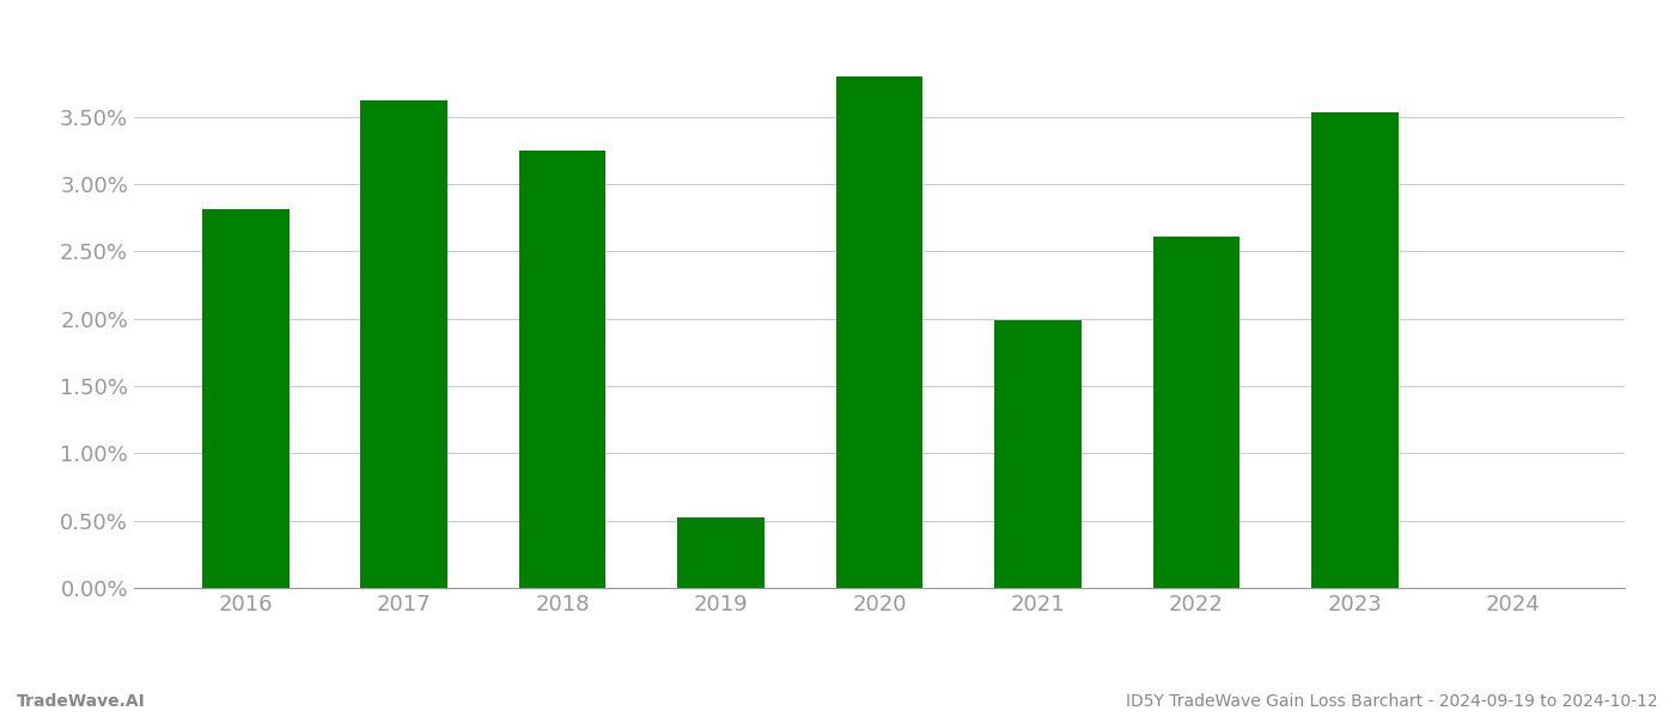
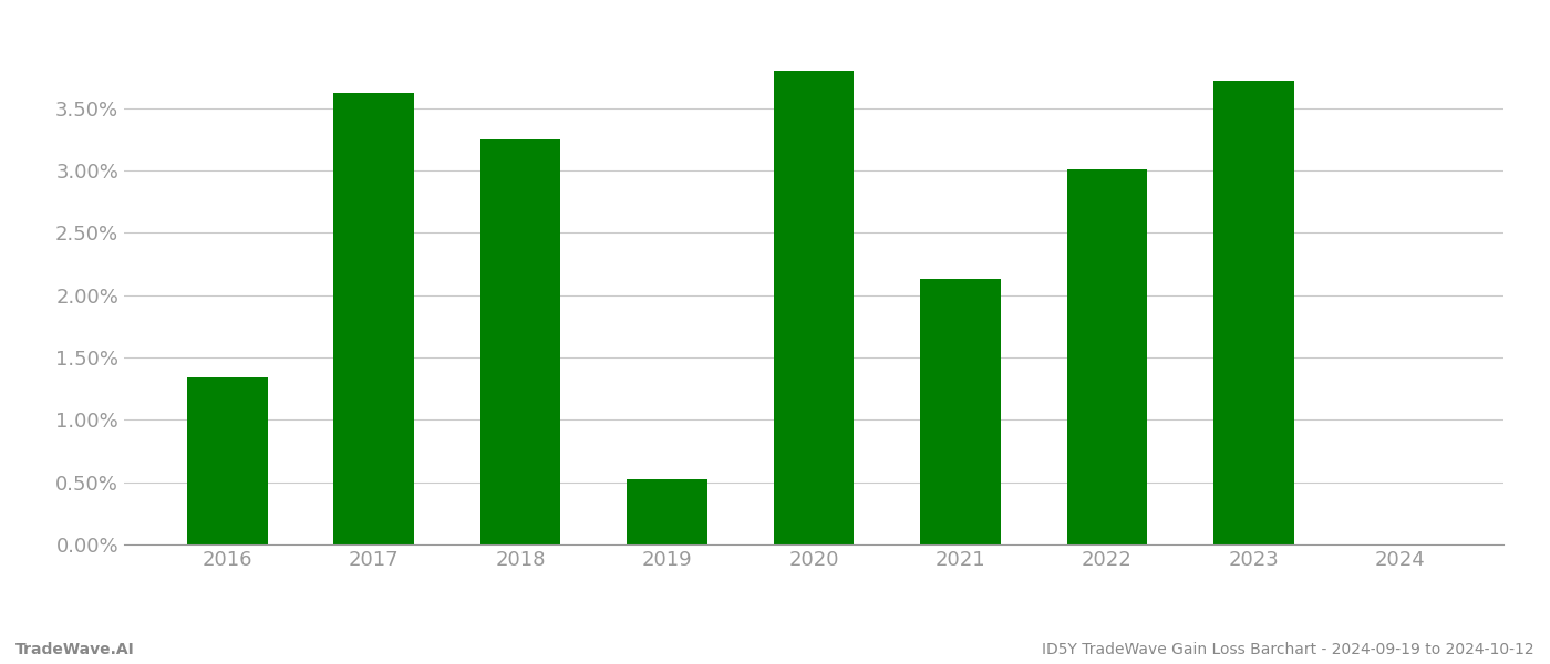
2016: 2.81% -> 1.34%
2021: 1.99% -> 2.13%
2022: 2.61% -> 3.01%
2023: 3.53% -> 3.72%
